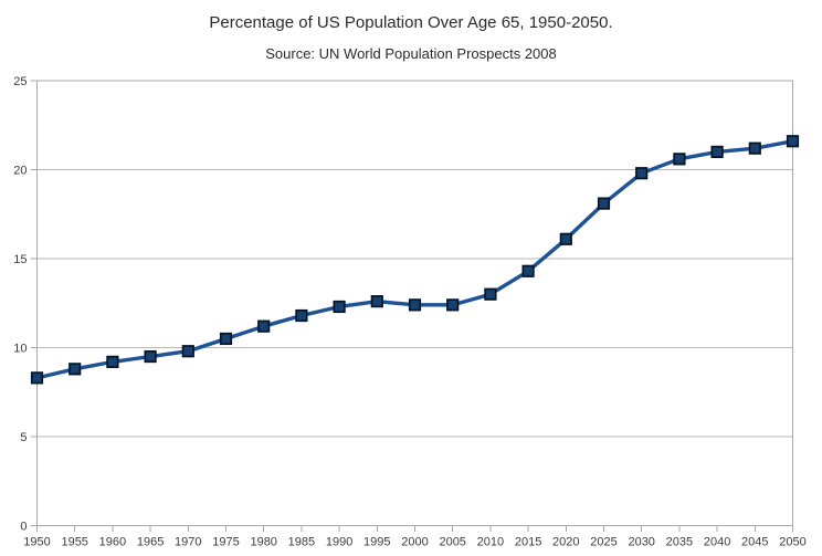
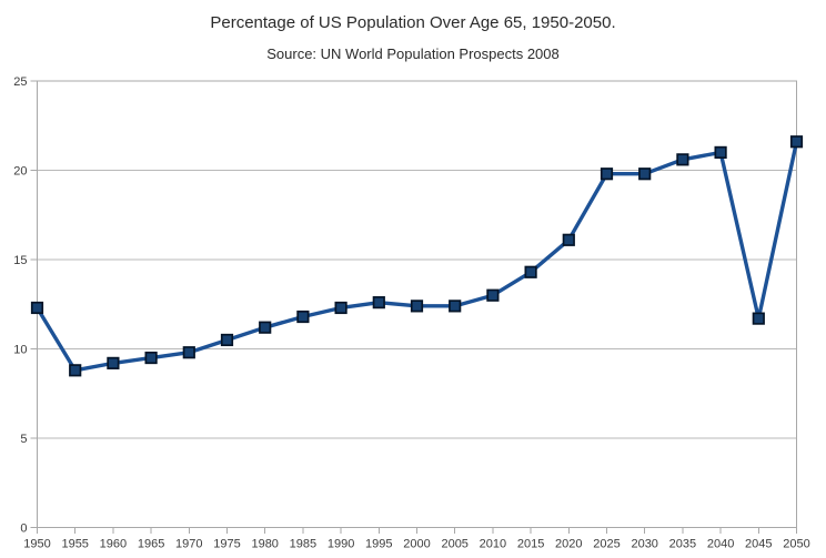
1950: 8.3 -> 12.3
2025: 18.1 -> 19.8
2045: 21.2 -> 11.7
